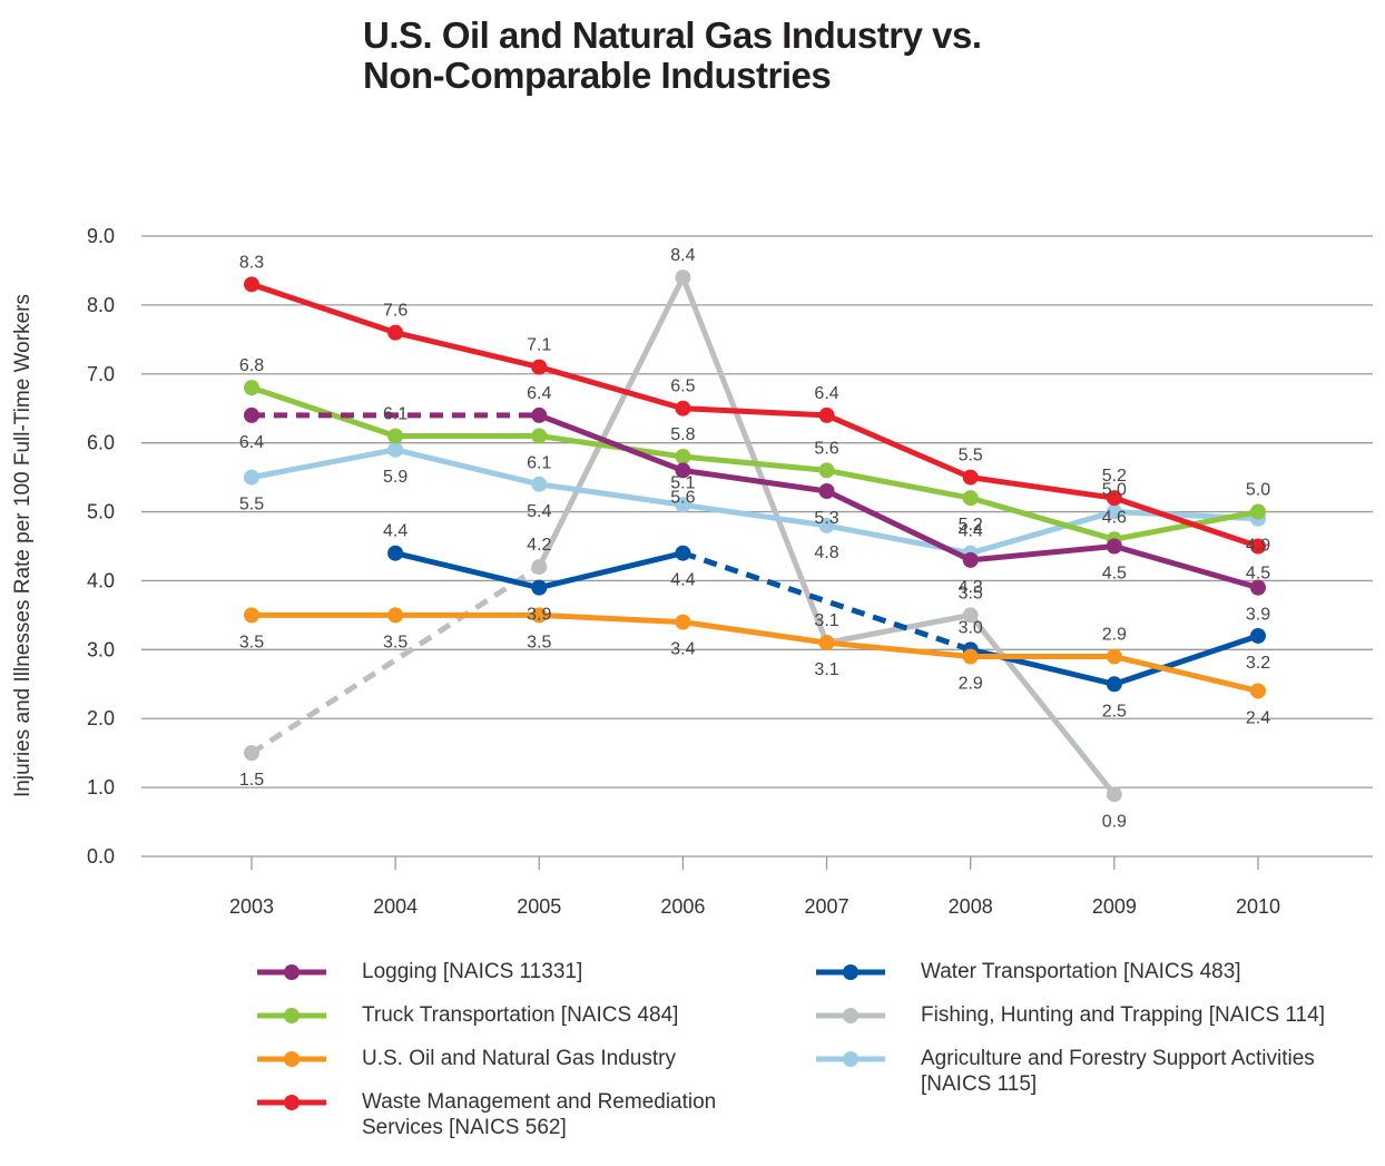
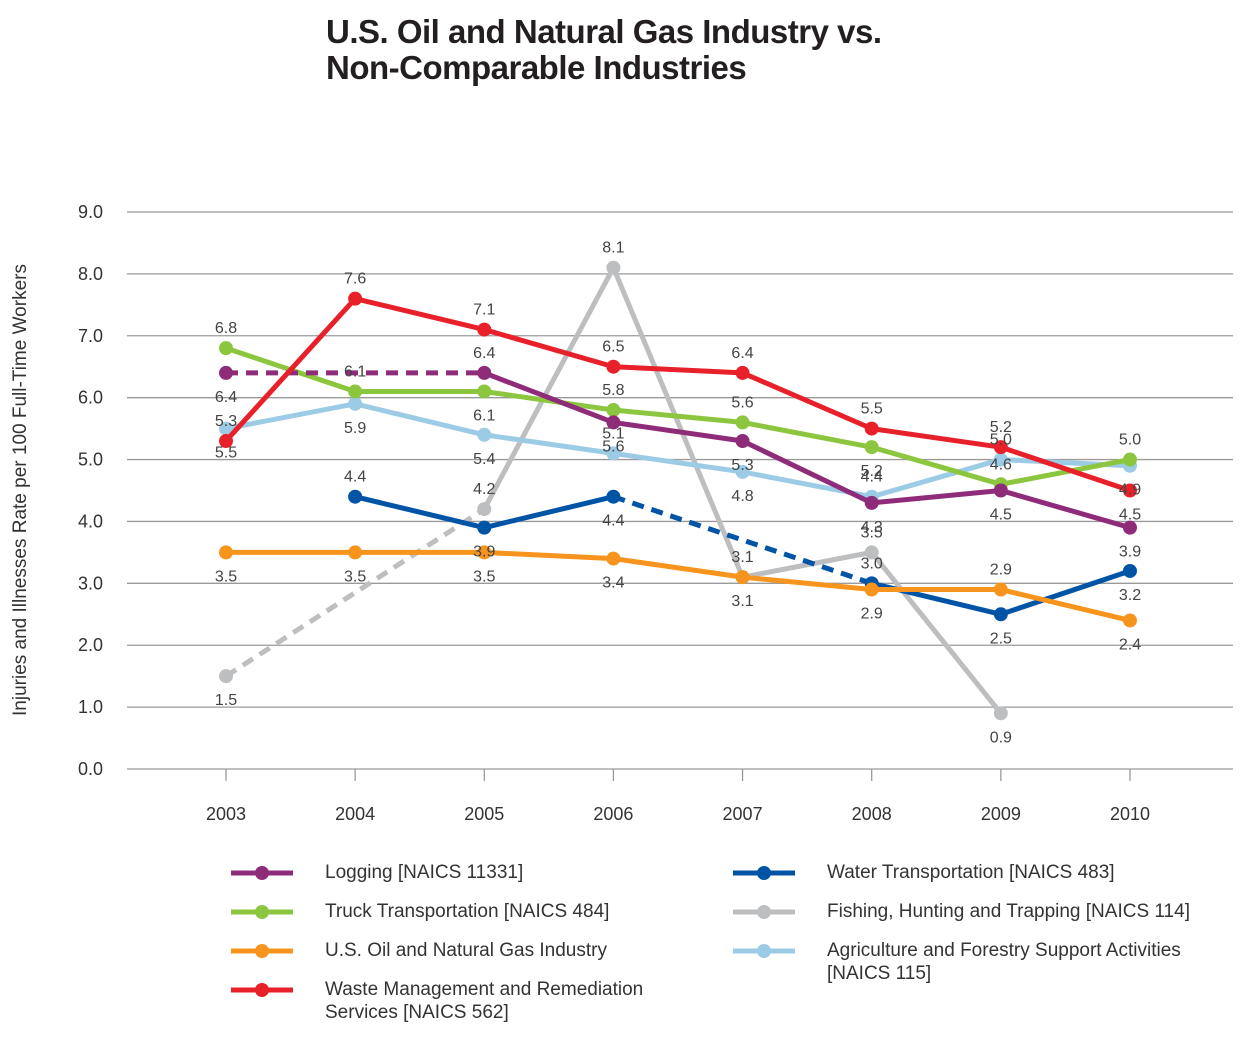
Waste Management and Remediation Services [NAICS 562]/2003: 8.3 -> 5.3
Fishing, Hunting and Trapping [NAICS 114]/2006: 8.4 -> 8.1
